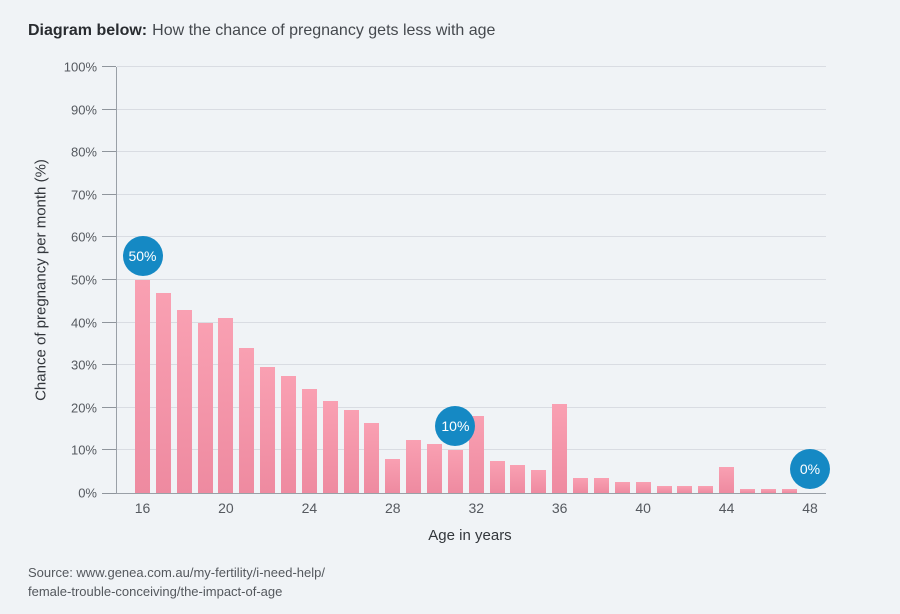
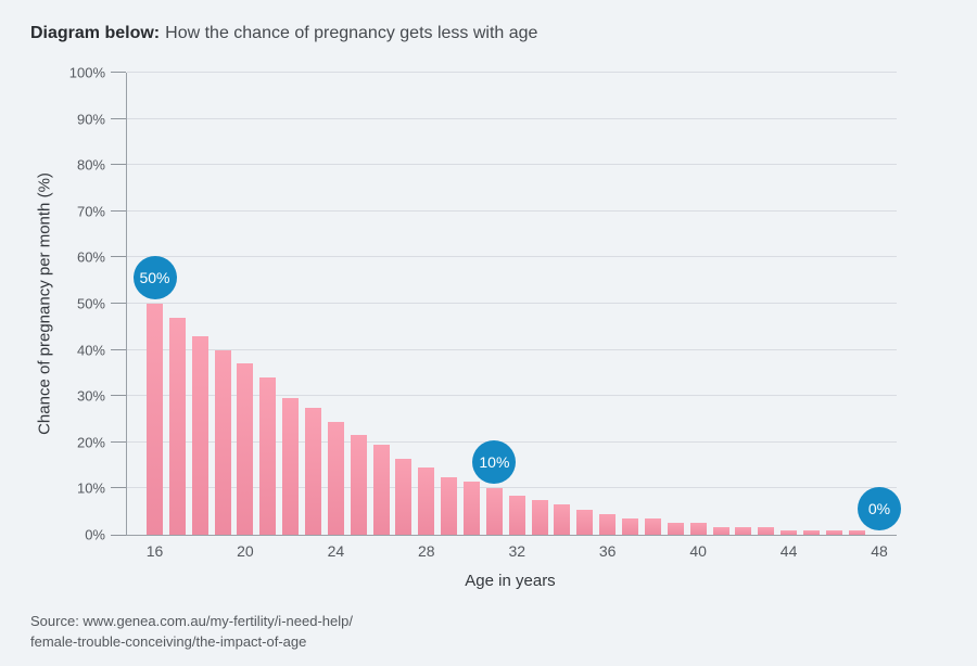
20: 41% -> 37%
28: 8% -> 14%
32: 18% -> 8%
36: 21% -> 4%
44: 6% -> 1%
